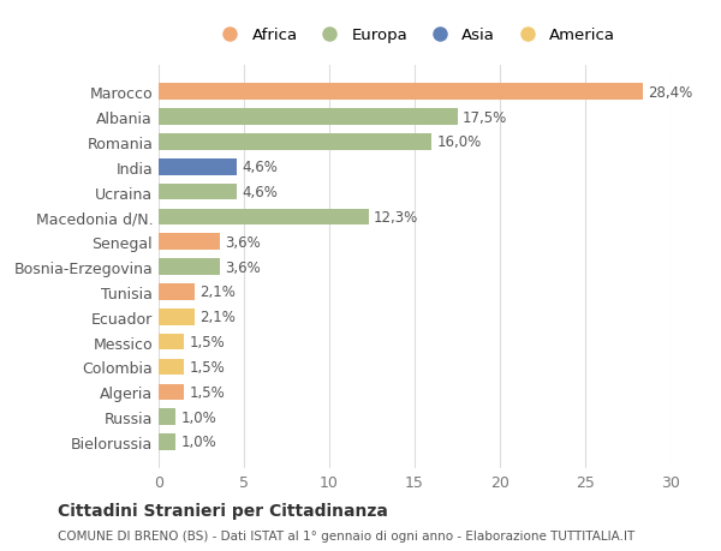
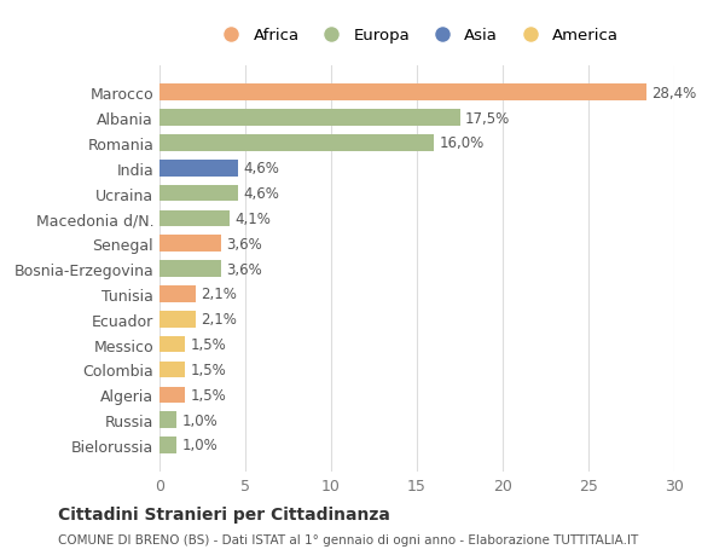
Macedonia d/N.: 12,3% -> 4,1%
